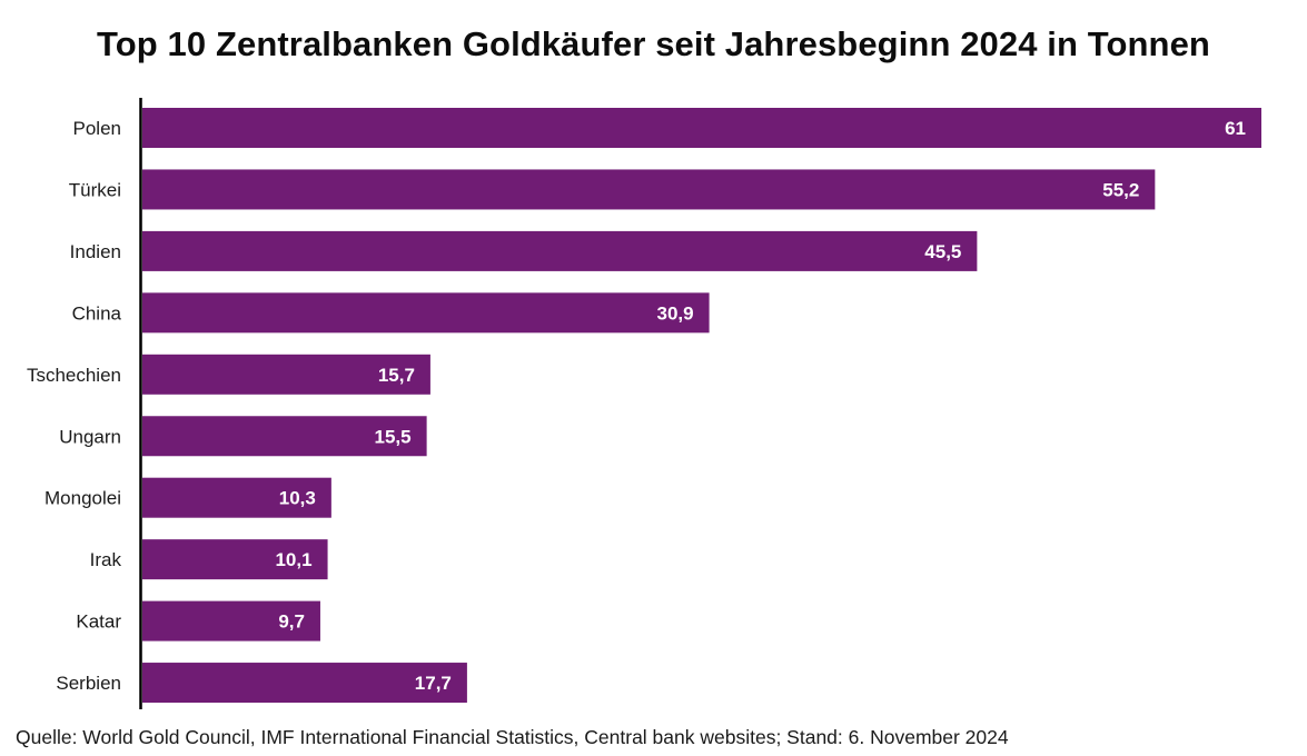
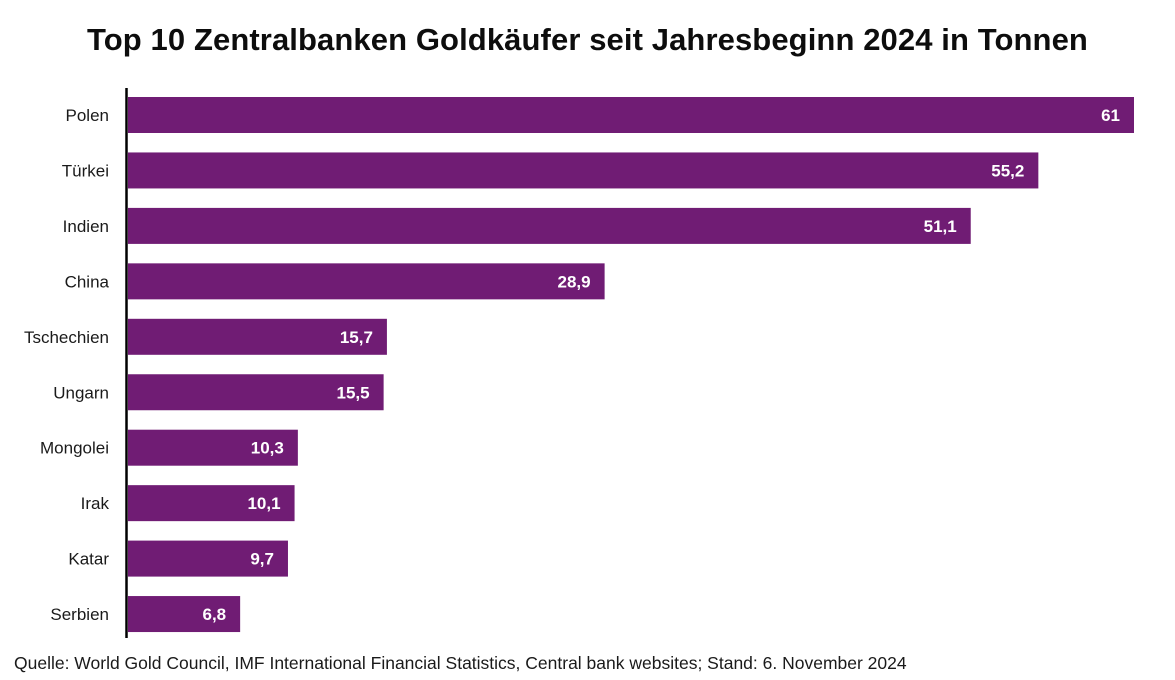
Indien: 45,5 -> 51,1
China: 30,9 -> 28,9
Serbien: 17,7 -> 6,8
